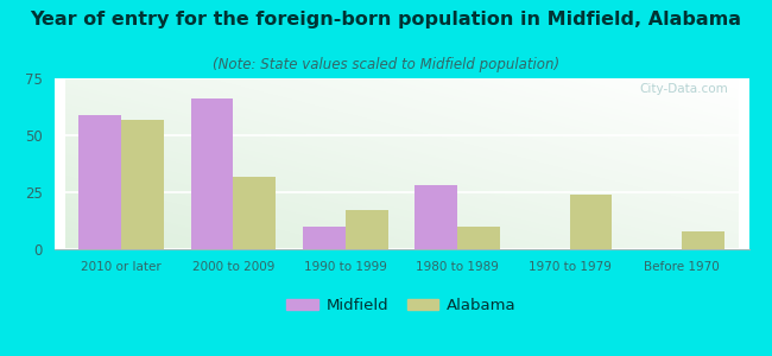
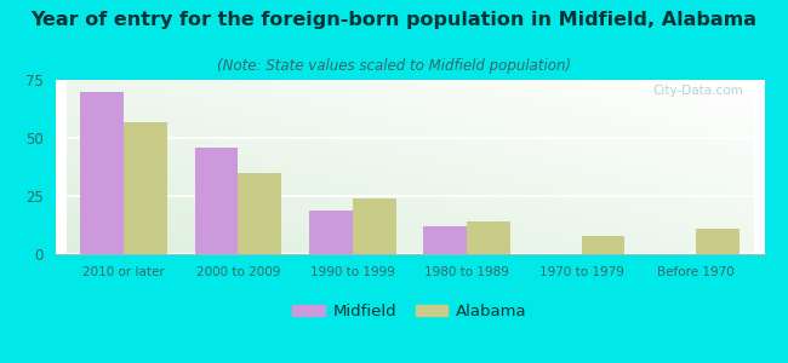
Midfield/2010 or later: 59 -> 70
Midfield/2000 to 2009: 66 -> 46
Alabama/2000 to 2009: 32 -> 35
Midfield/1990 to 1999: 10 -> 19
Alabama/1990 to 1999: 17 -> 24
Midfield/1980 to 1989: 28 -> 12
Alabama/1980 to 1989: 10 -> 14
Alabama/1970 to 1979: 24 -> 8
Alabama/Before 1970: 8 -> 11
